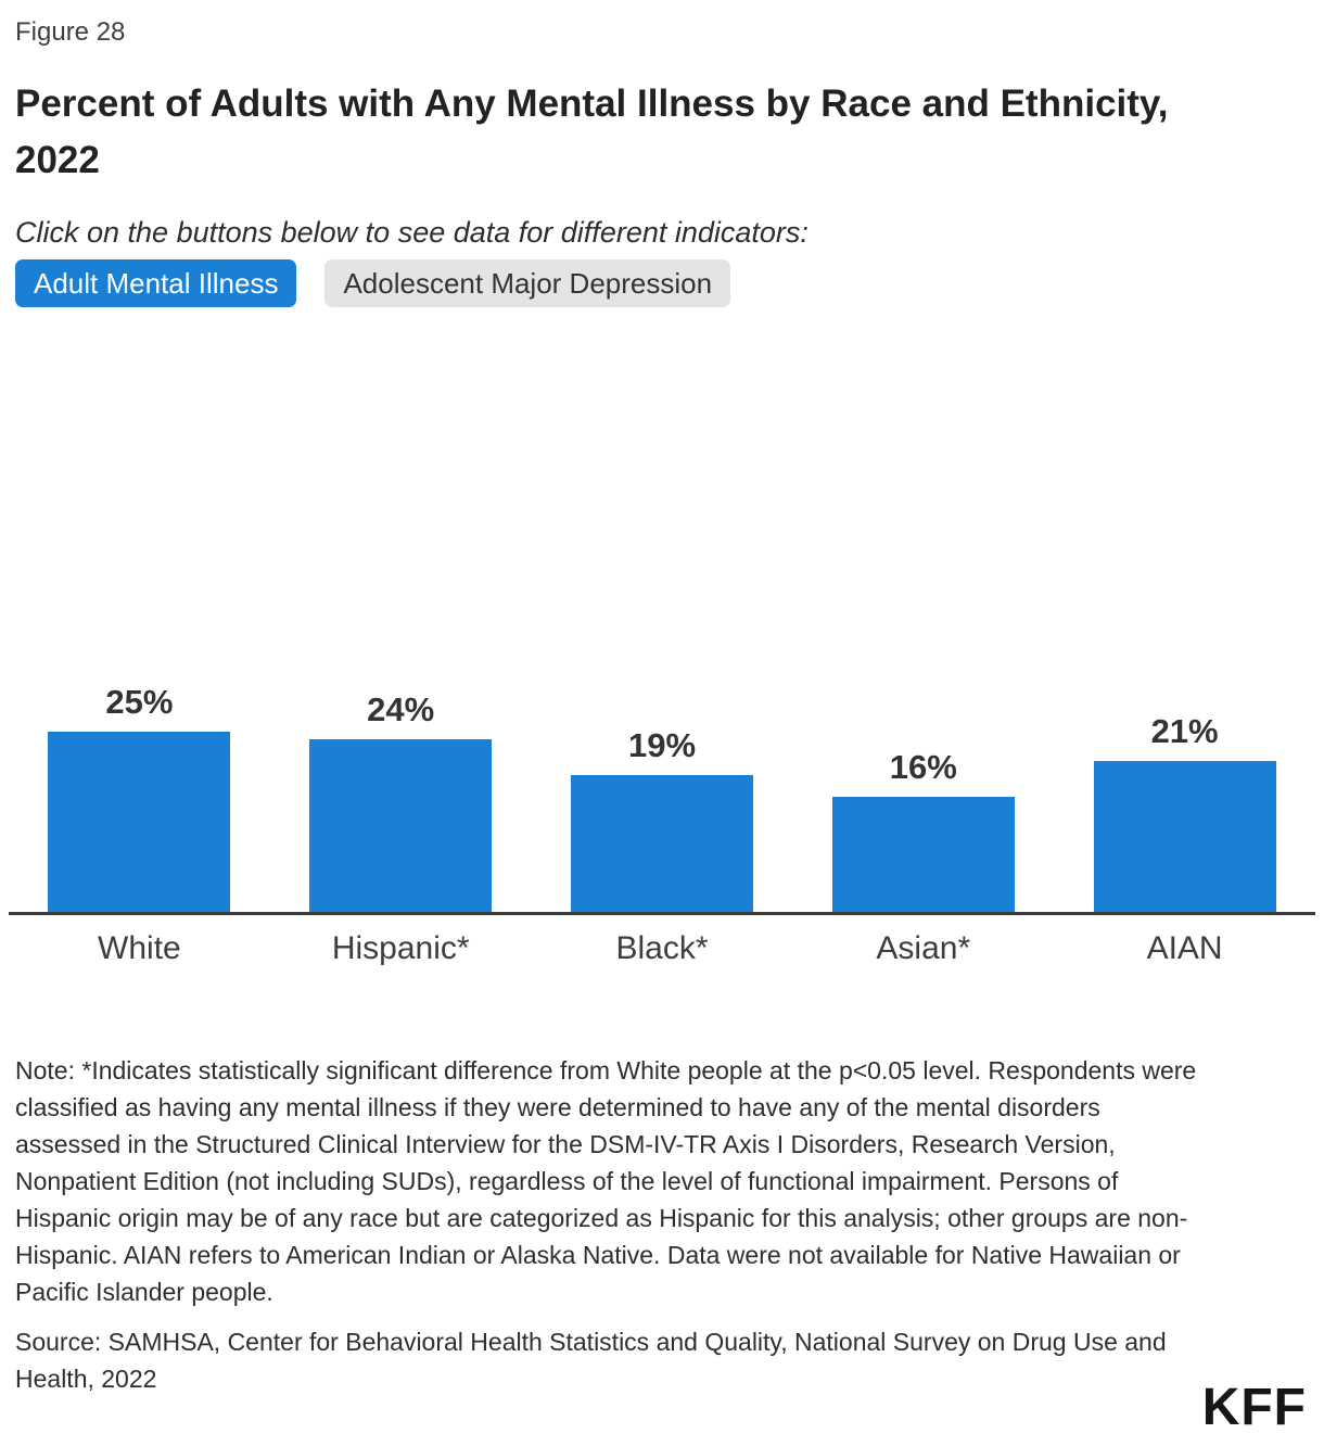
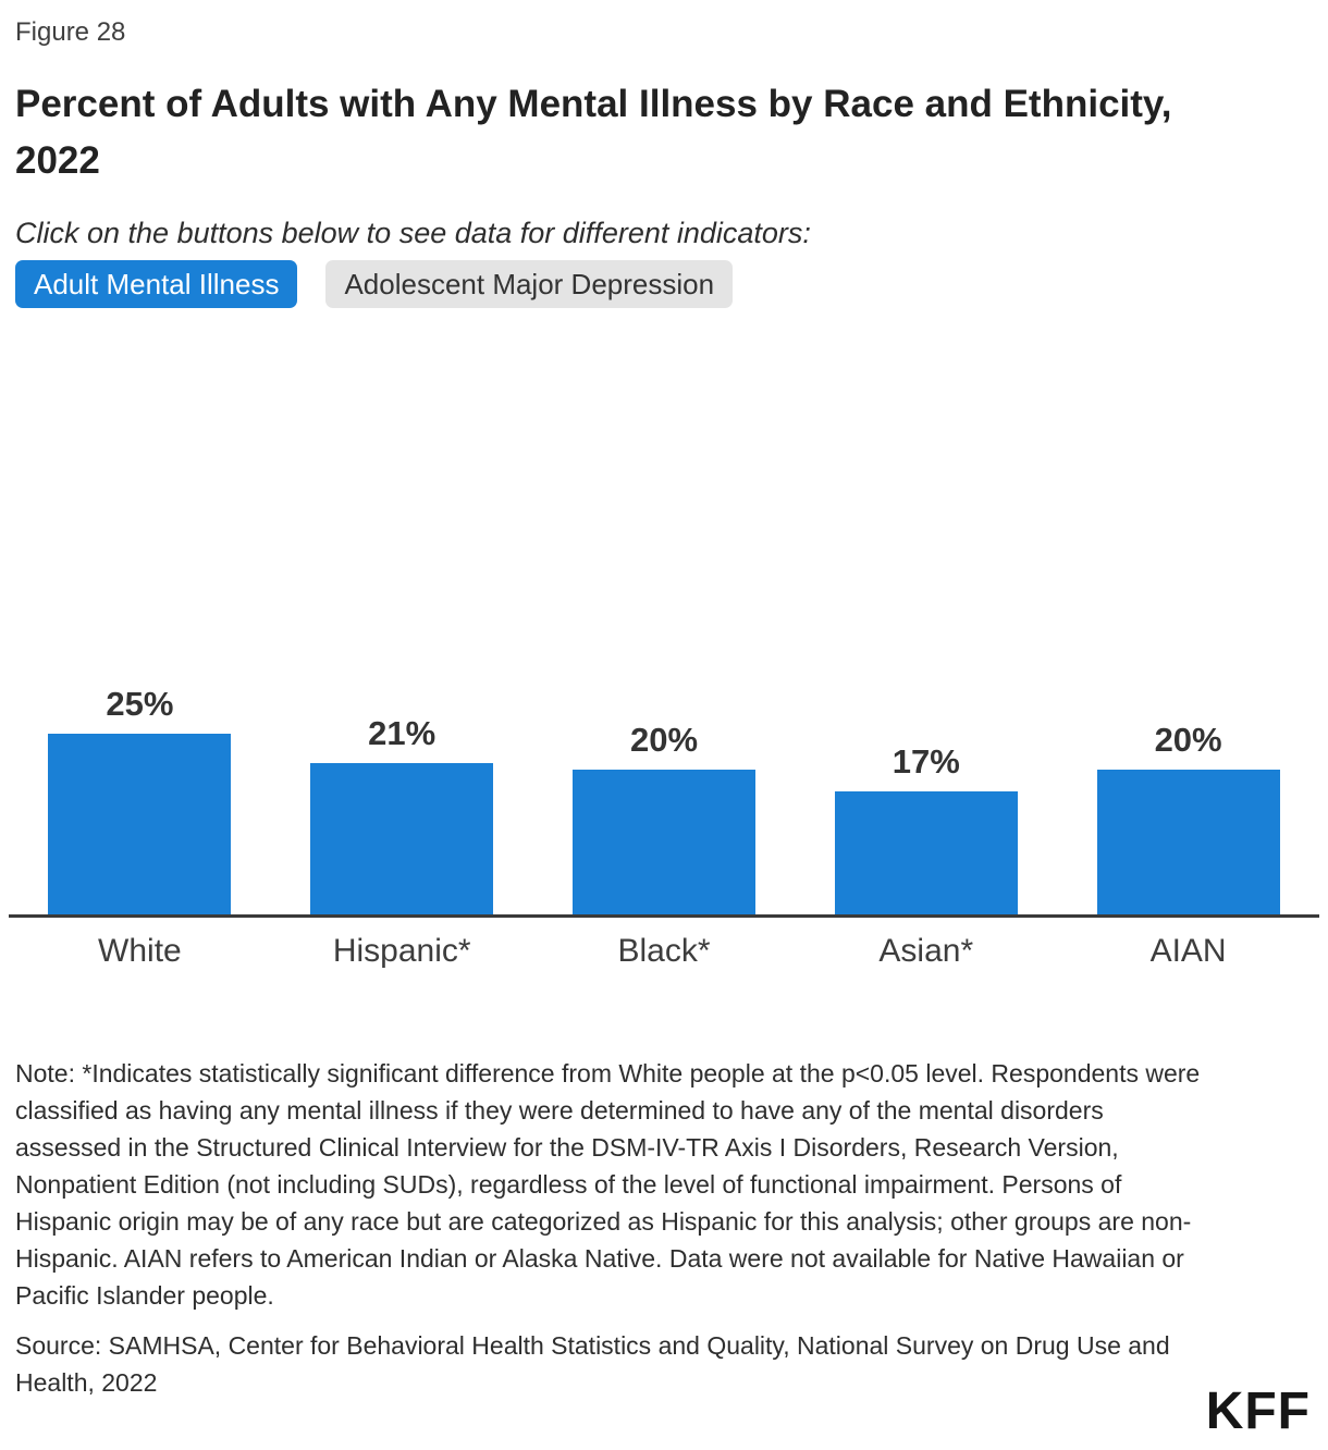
Hispanic*: 24% -> 21%
Black*: 19% -> 20%
Asian*: 16% -> 17%
AIAN: 21% -> 20%
